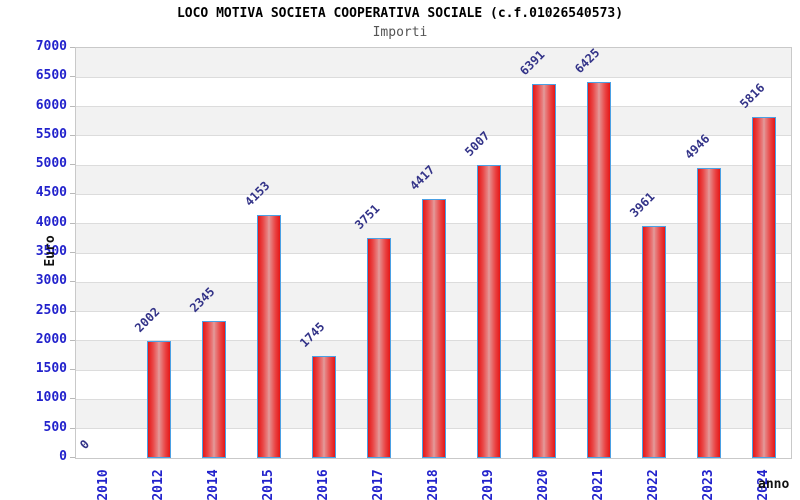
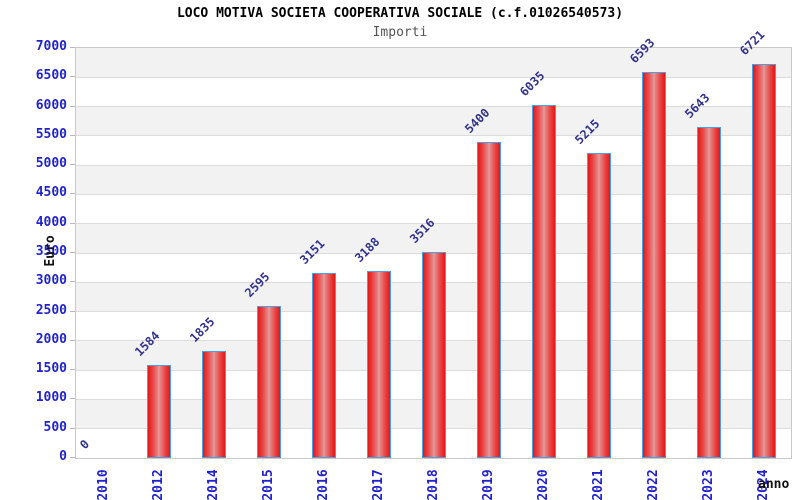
2012: 2002 -> 1584
2014: 2345 -> 1835
2015: 4153 -> 2595
2016: 1745 -> 3151
2017: 3751 -> 3188
2018: 4417 -> 3516
2019: 5007 -> 5400
2020: 6391 -> 6035
2021: 6425 -> 5215
2022: 3961 -> 6593
2023: 4946 -> 5643
2024: 5816 -> 6721
